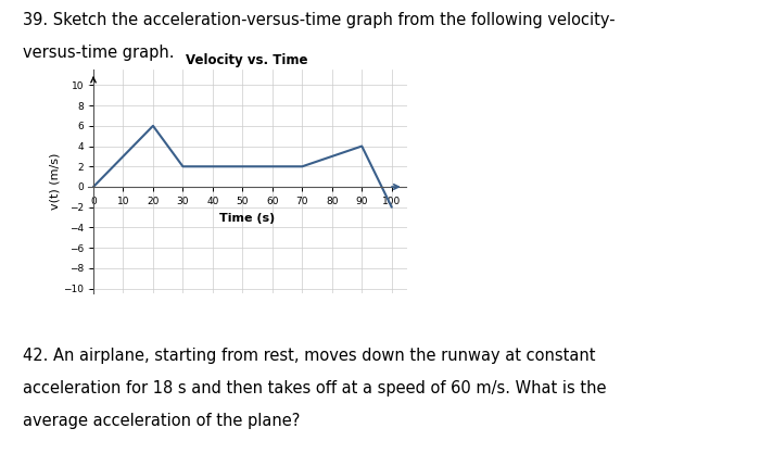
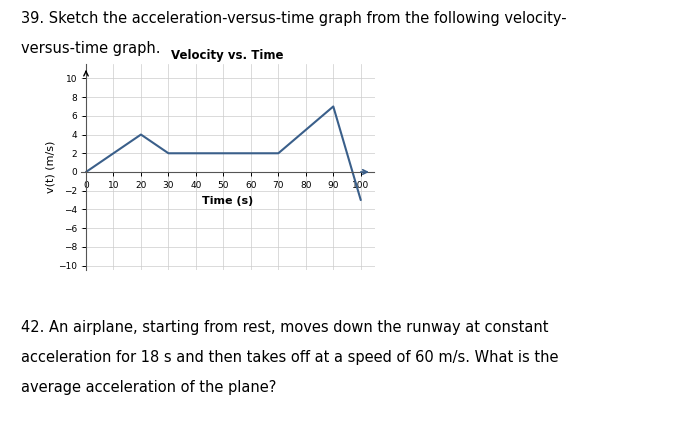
20: 6 -> 4
90: 4 -> 7
100: -2 -> -3
